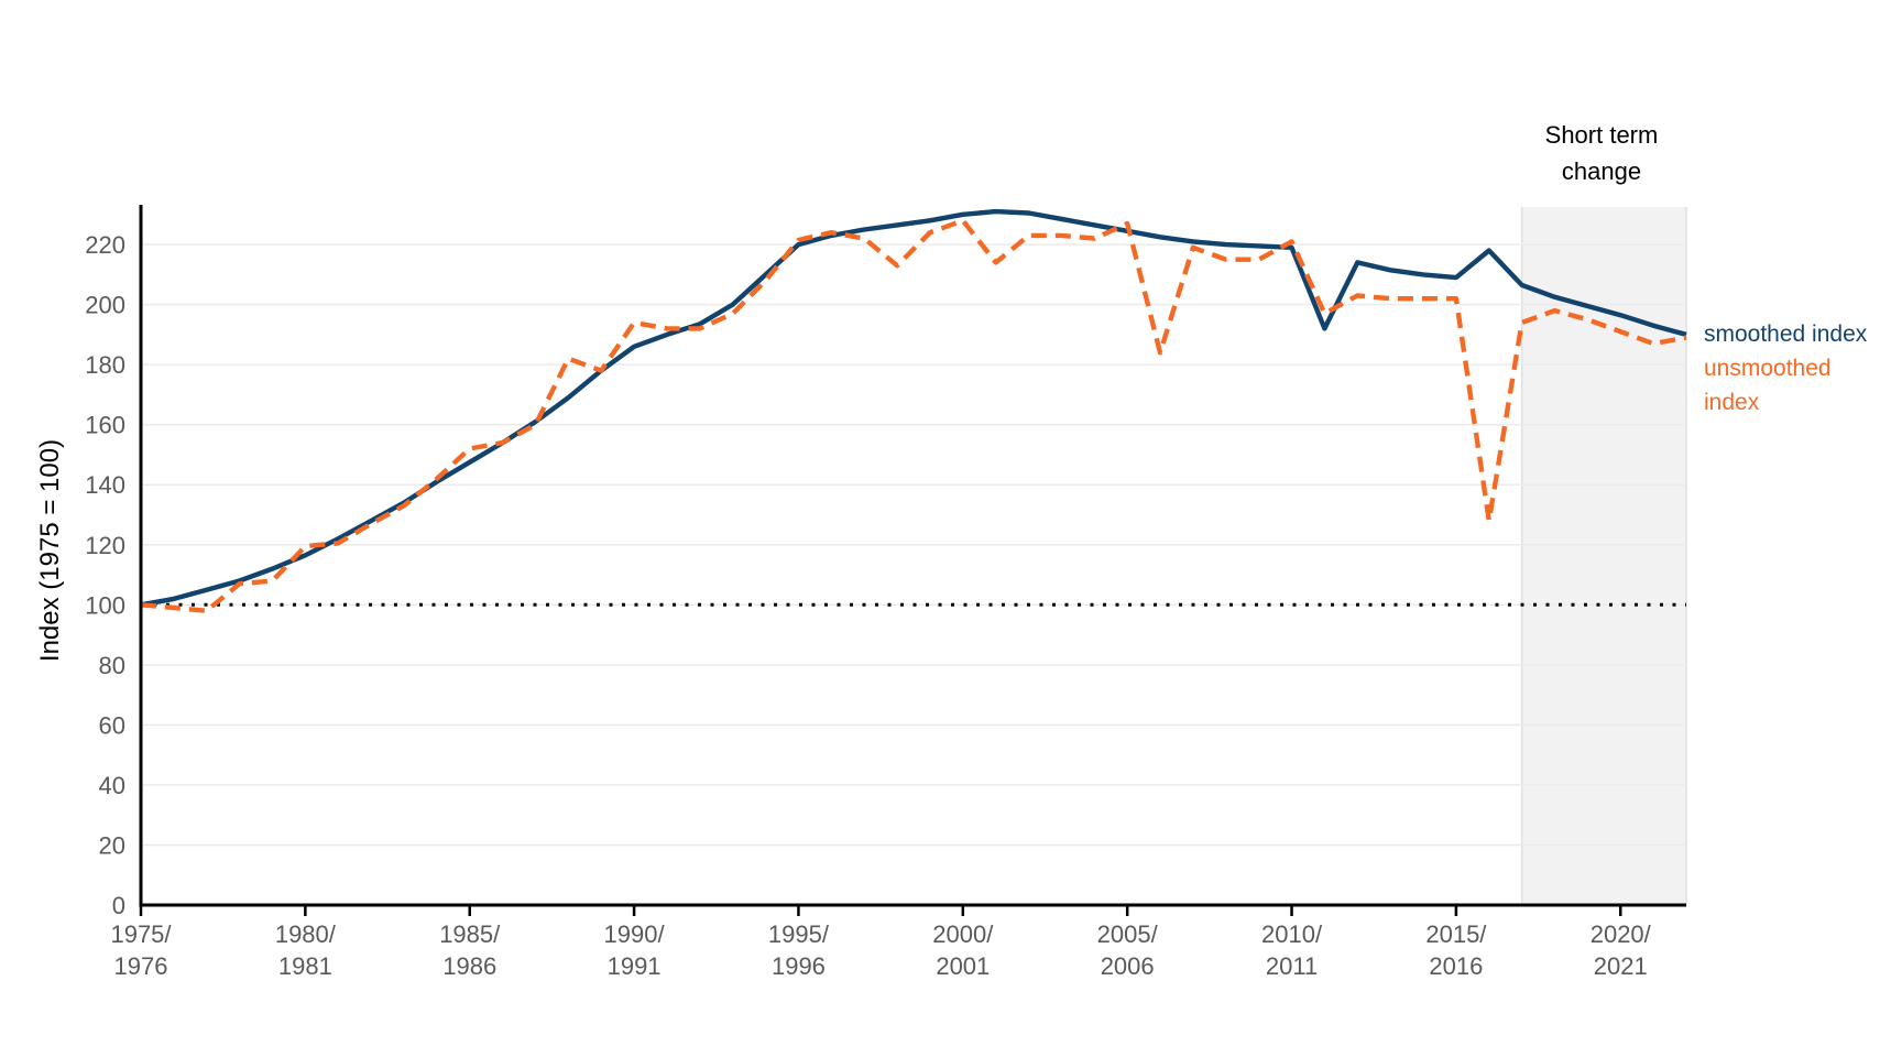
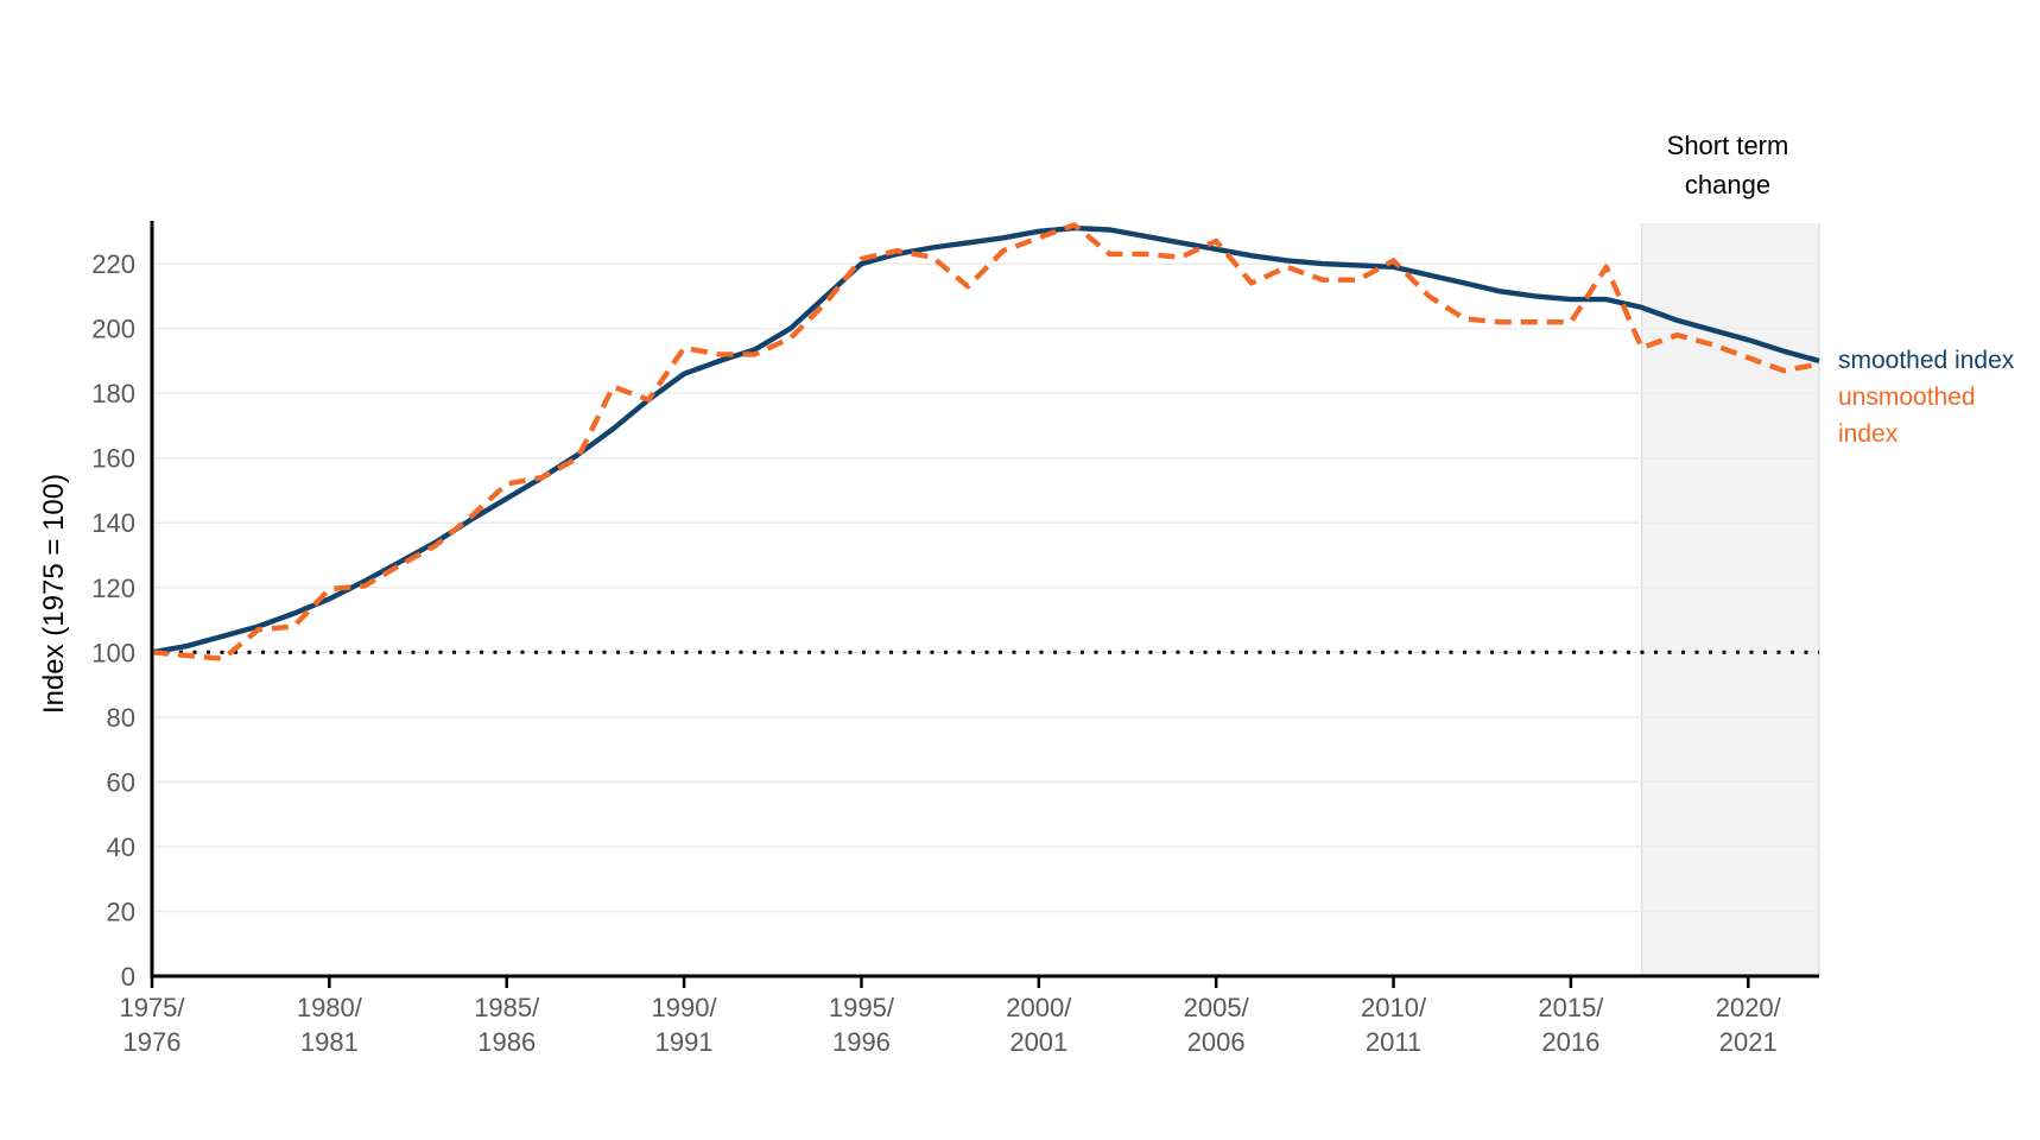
unsmoothed index/2001: 214 -> 232
unsmoothed index/2006: 184 -> 214
smoothed index/2011: 192 -> 216
unsmoothed index/2011: 197 -> 210
smoothed index/2016: 218 -> 209
unsmoothed index/2016: 128 -> 219
